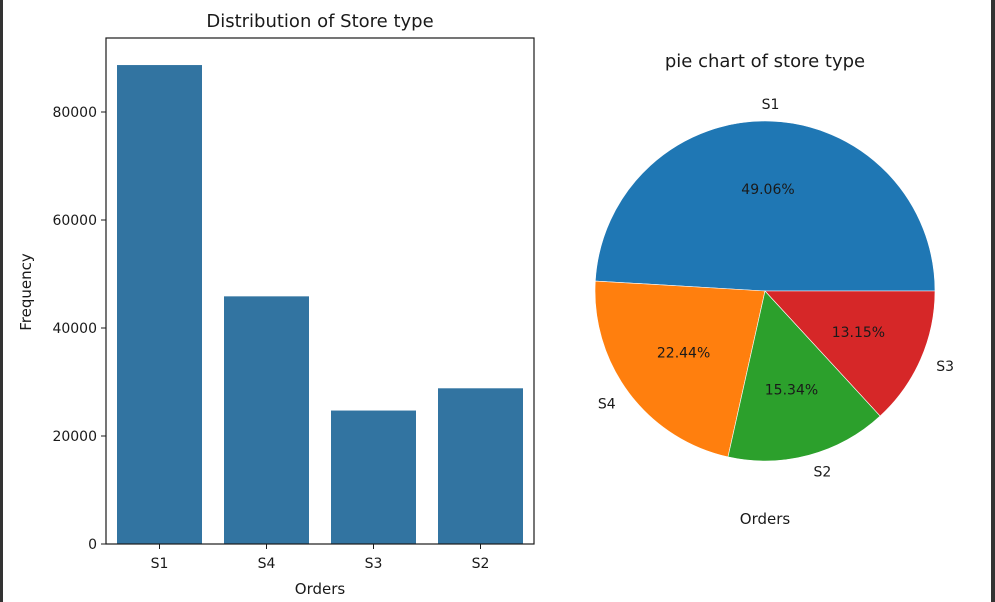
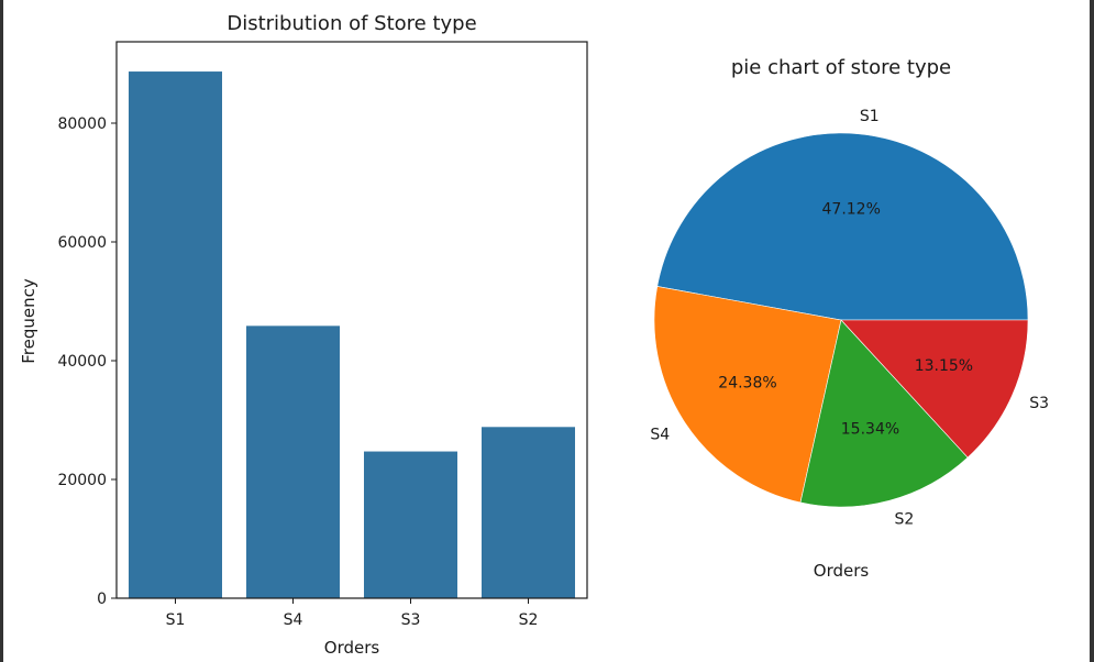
pie chart of store type/S1: 49.06% -> 47.12%
pie chart of store type/S4: 22.44% -> 24.38%
